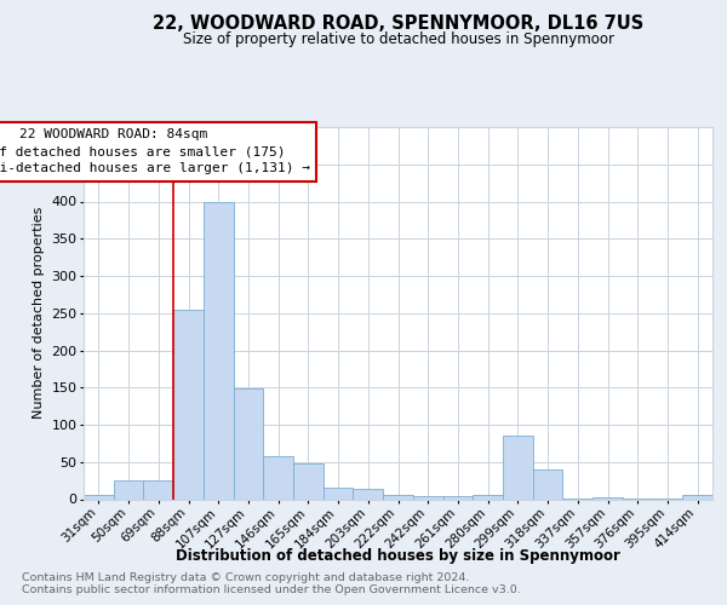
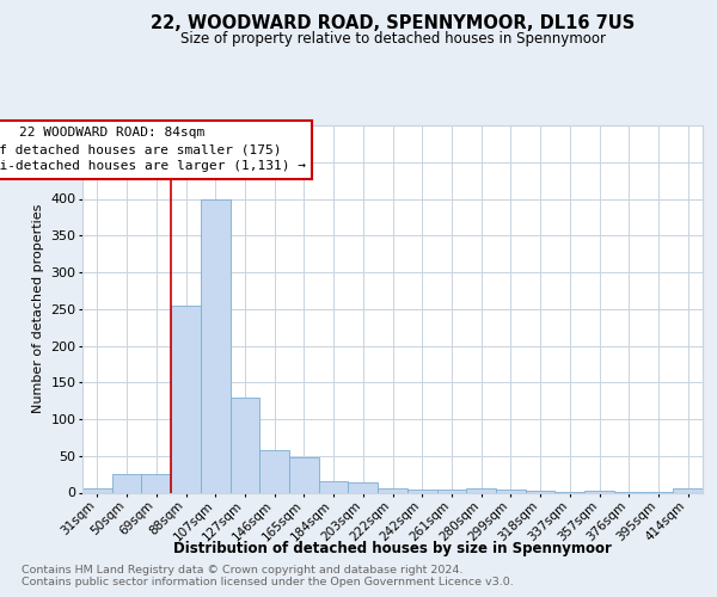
127sqm: 148 -> 130
299sqm: 86 -> 4
318sqm: 40 -> 2
